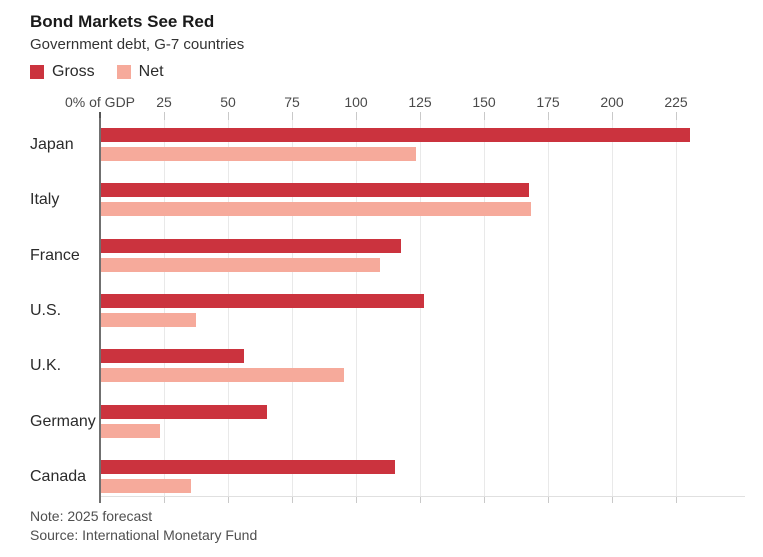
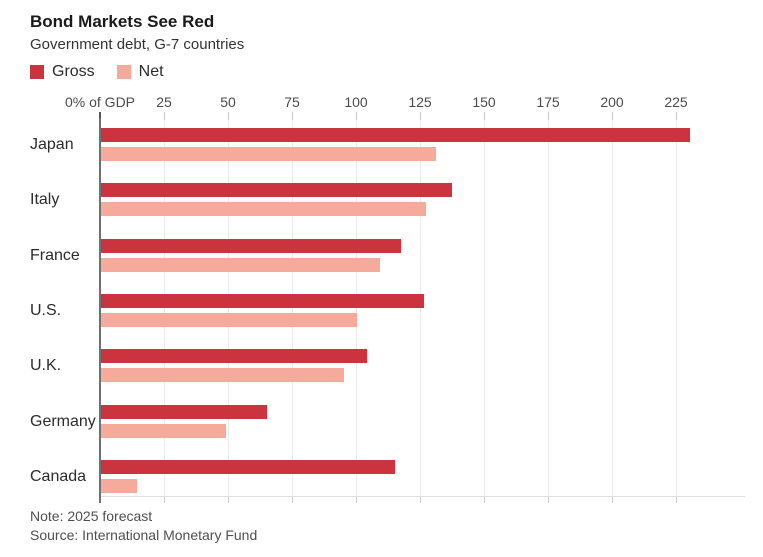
Net/Japan: 123 -> 131
Gross/Italy: 167 -> 137
Net/Italy: 168 -> 127
Net/U.S.: 37 -> 100
Gross/U.K.: 56 -> 104
Net/Germany: 23 -> 49
Net/Canada: 35 -> 14
